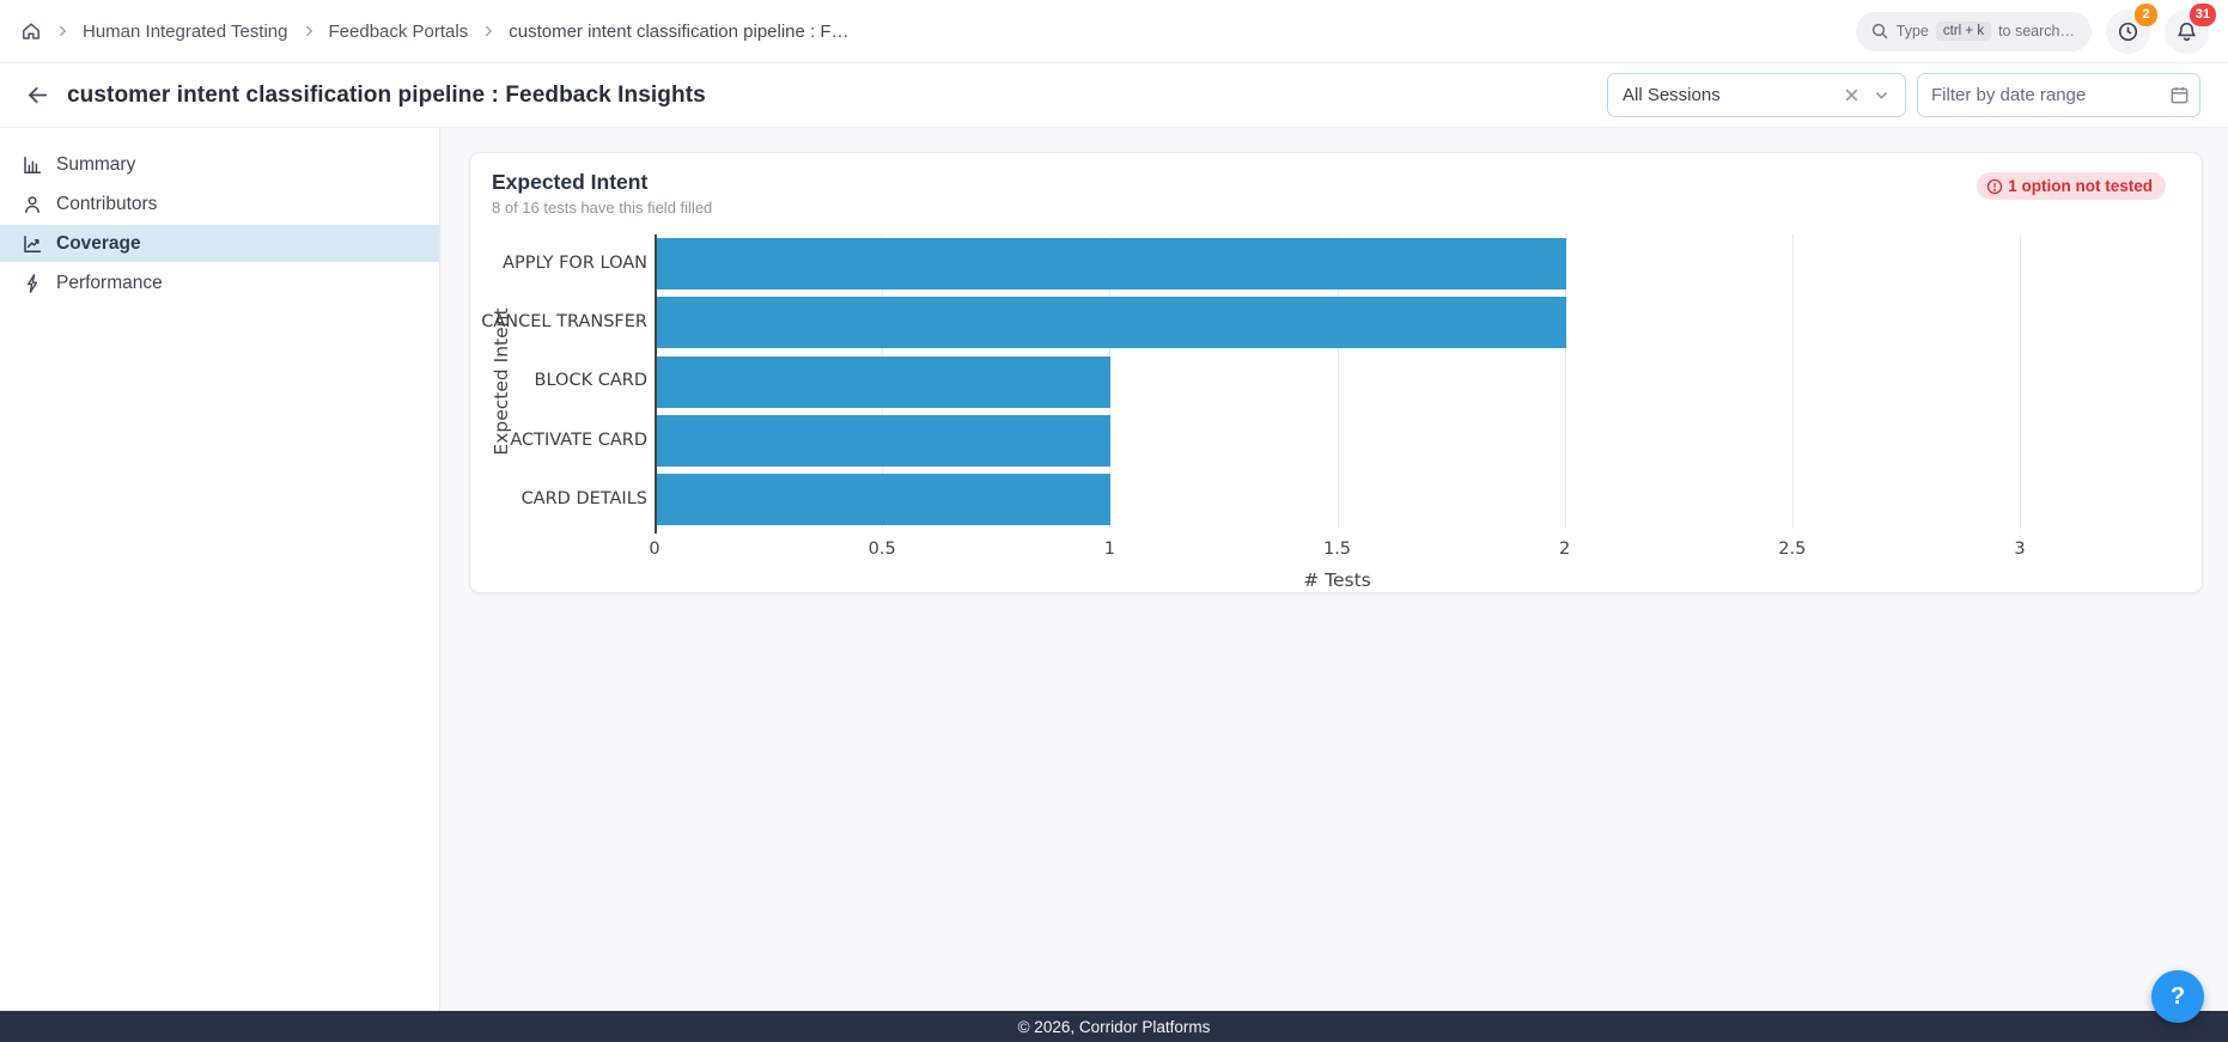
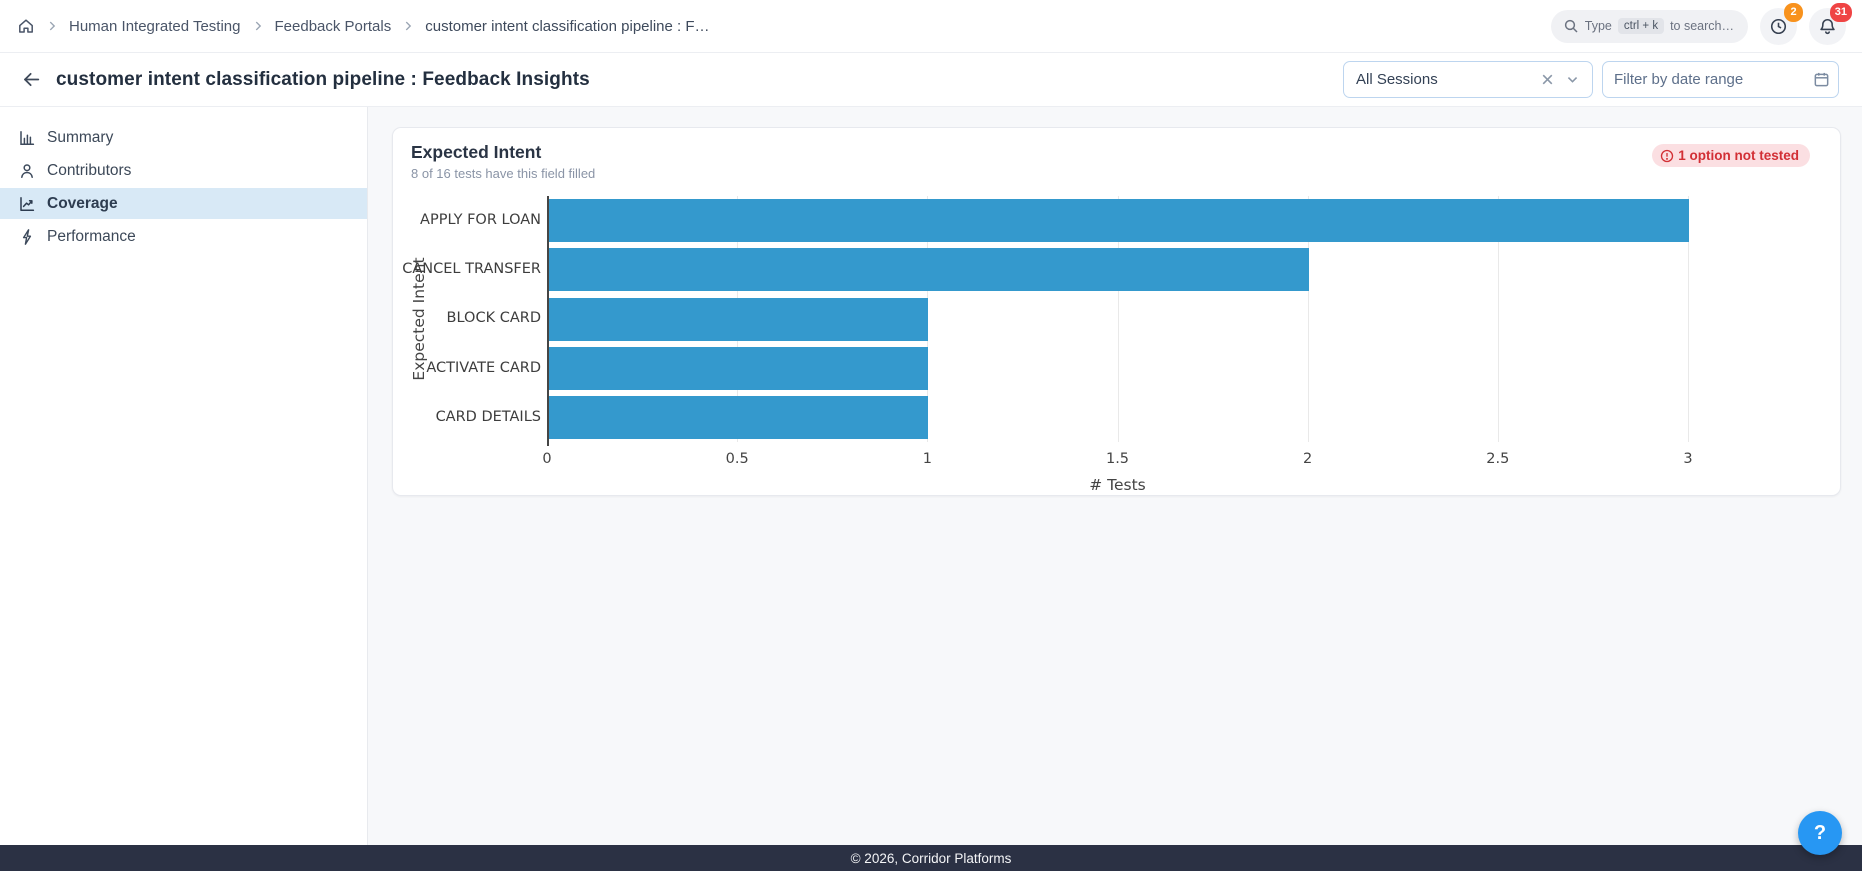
APPLY FOR LOAN: 2 -> 3
